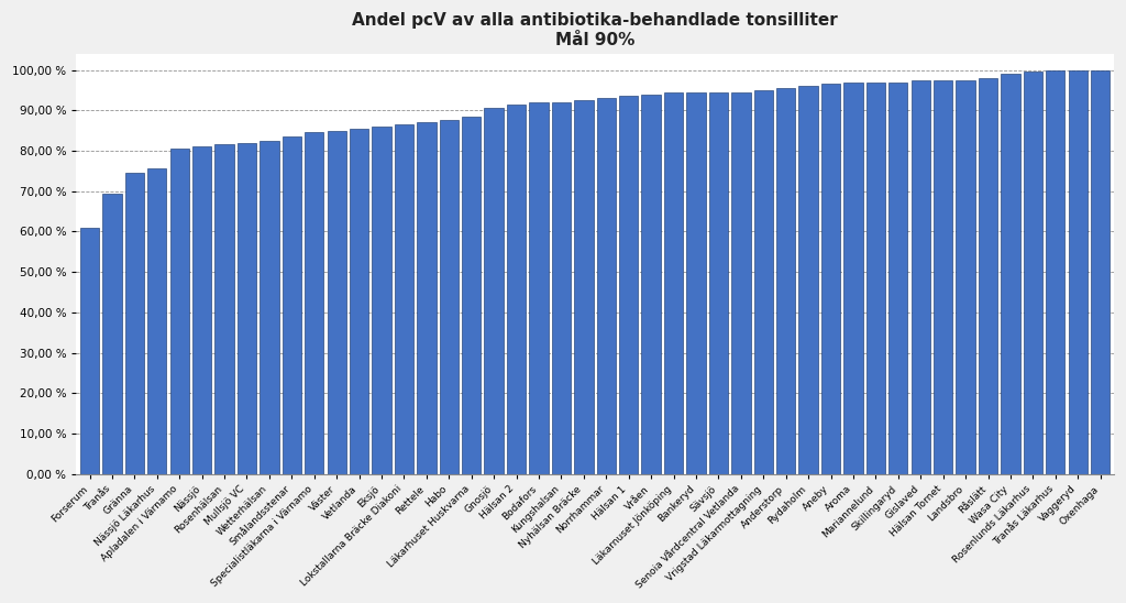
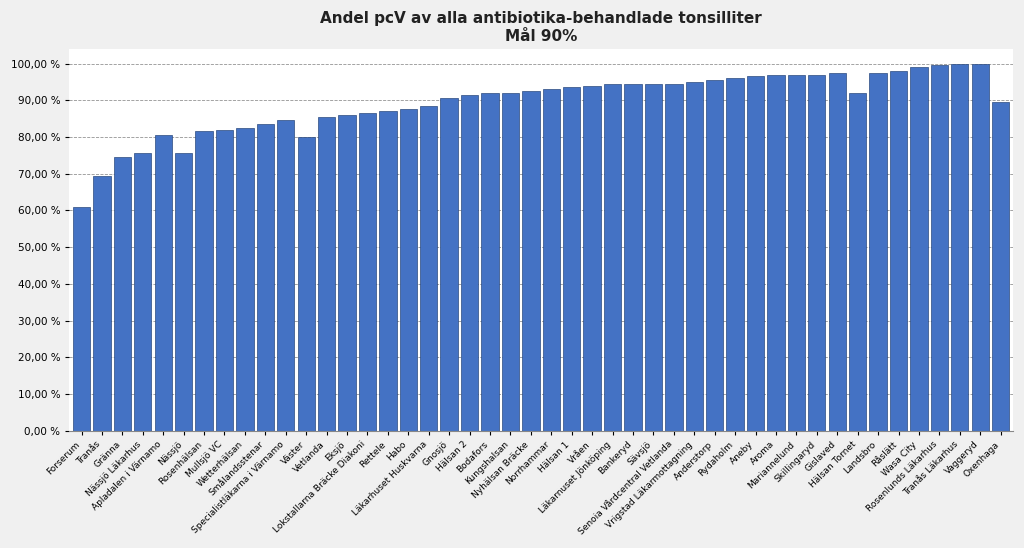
Nässjö: 81,0 % -> 75,5 %
Väster: 85,0 % -> 80,0 %
Hälsan Tornet: 97,5 % -> 92,0 %
Oxenhaga: 100,0 % -> 89,5 %
